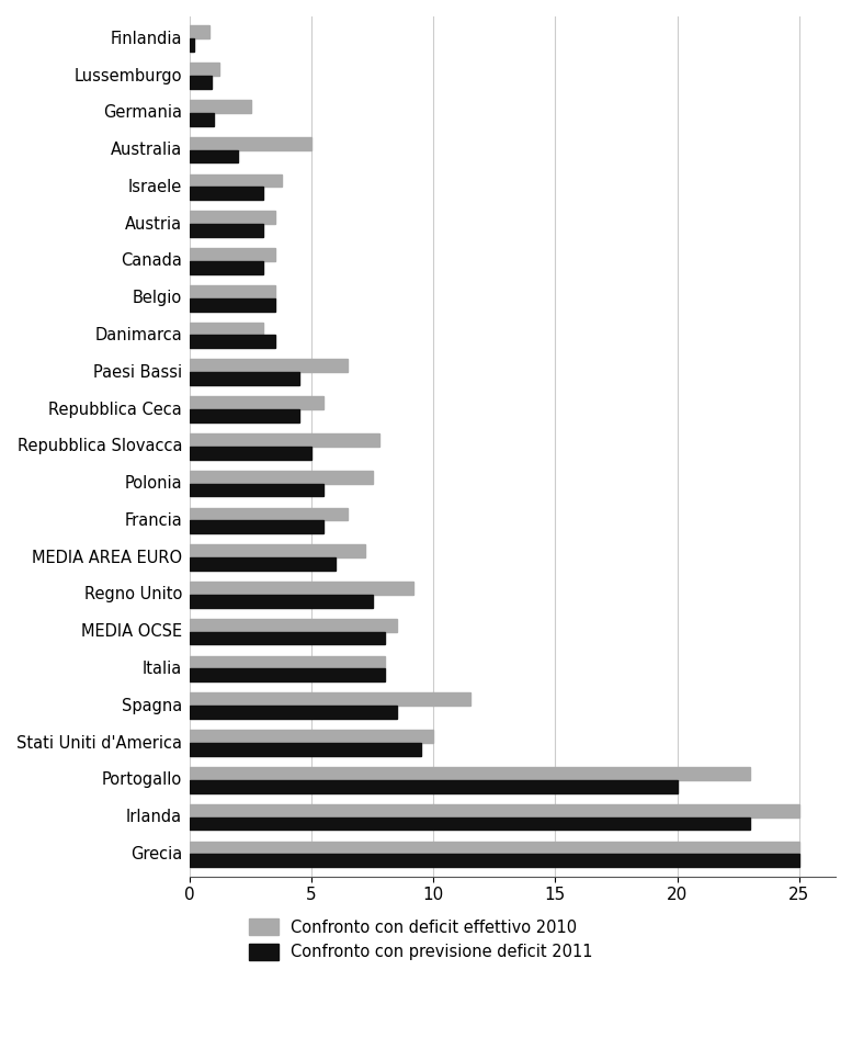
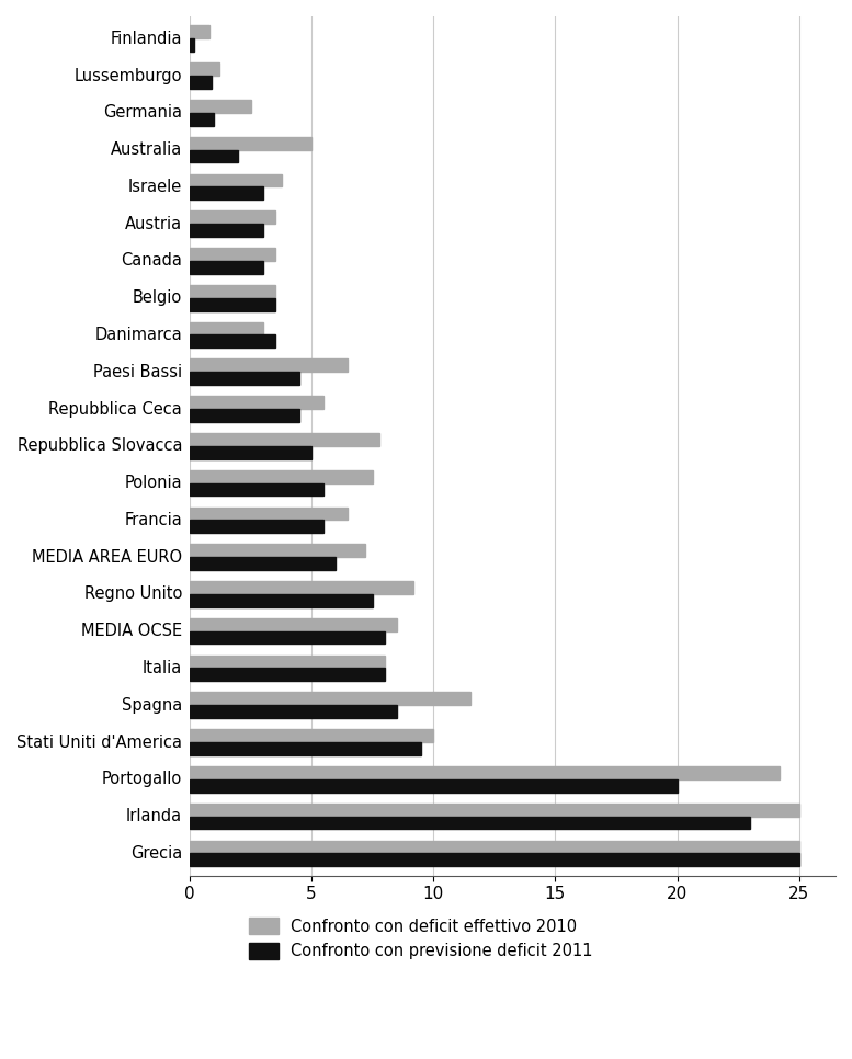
Confronto con deficit effettivo 2010/Portogallo: 23.0 -> 24.2
